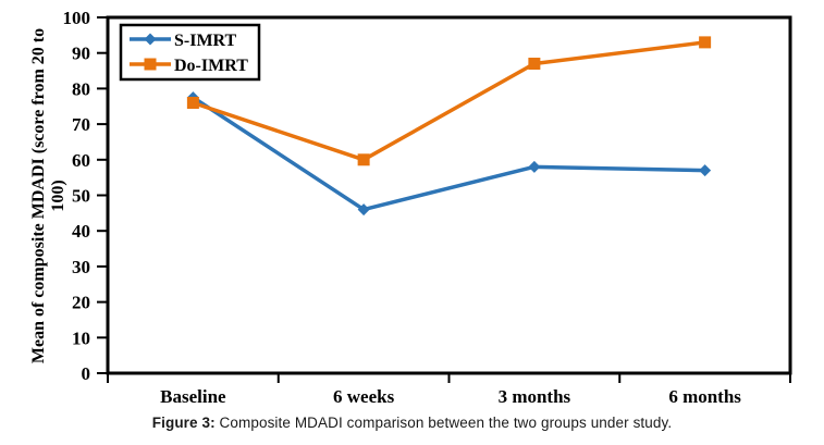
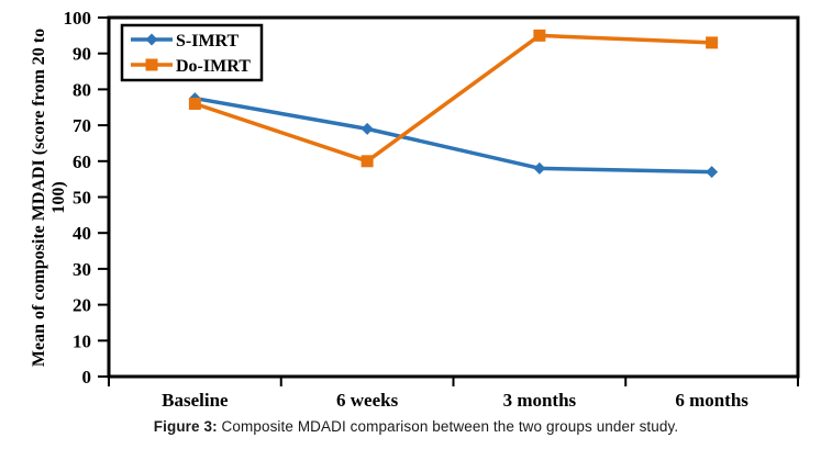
S-IMRT/6 weeks: 46 -> 69
Do-IMRT/3 months: 87 -> 95
